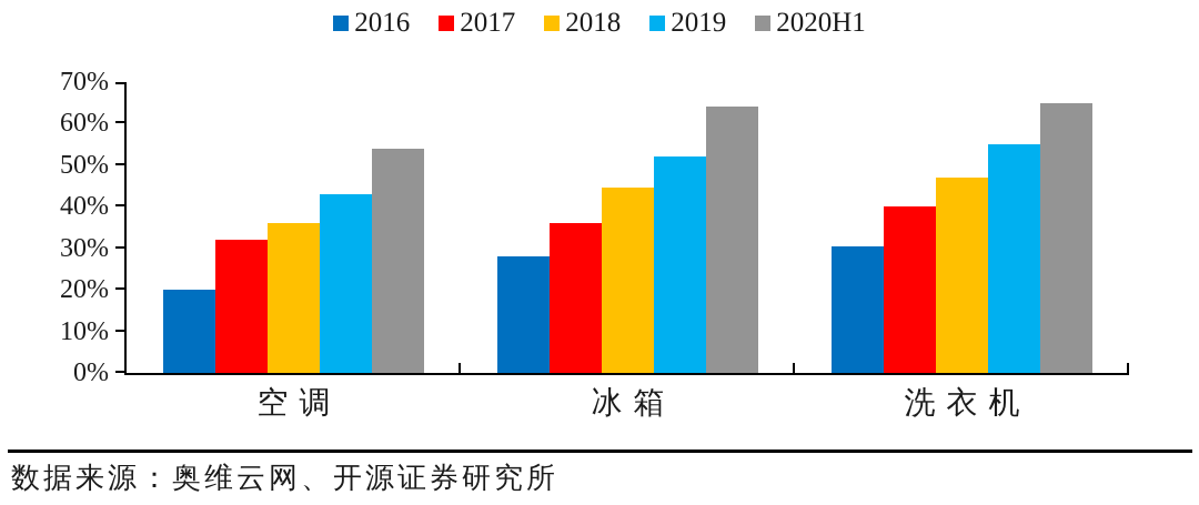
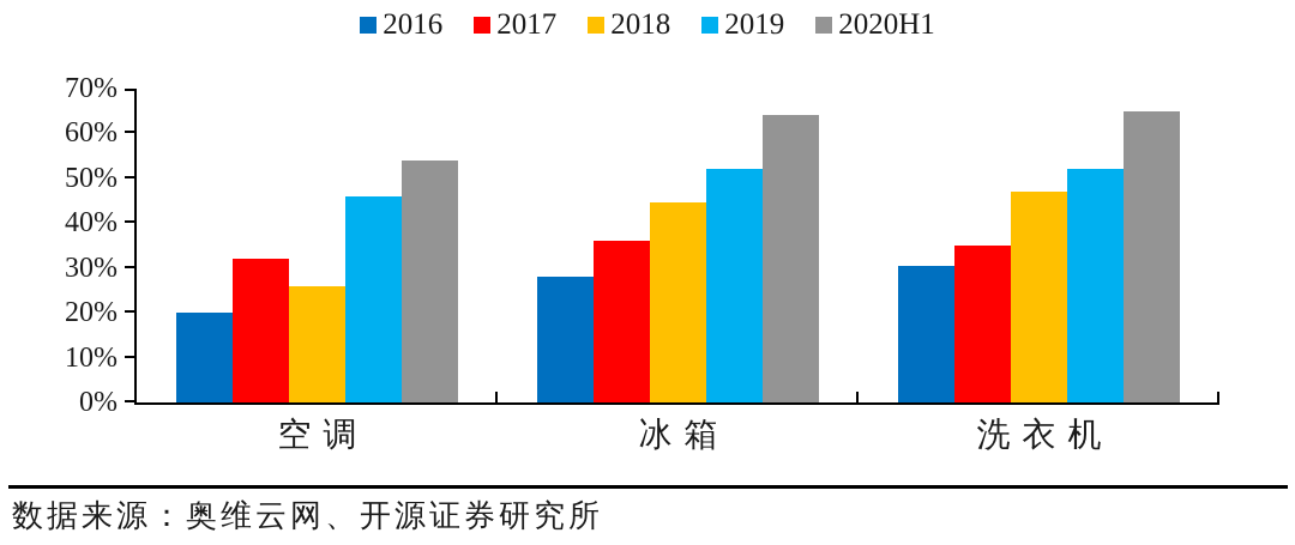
2018/空调: 36% -> 26%
2019/空调: 43% -> 46%
2017/洗衣机: 40% -> 35%
2019/洗衣机: 55% -> 52%
